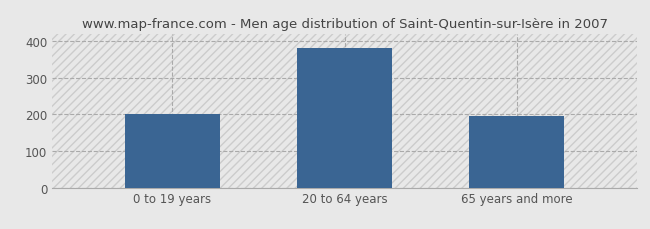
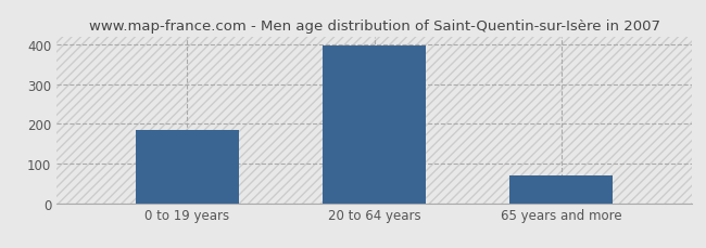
0 to 19 years: 200 -> 183
20 to 64 years: 380 -> 396
65 years and more: 195 -> 70
